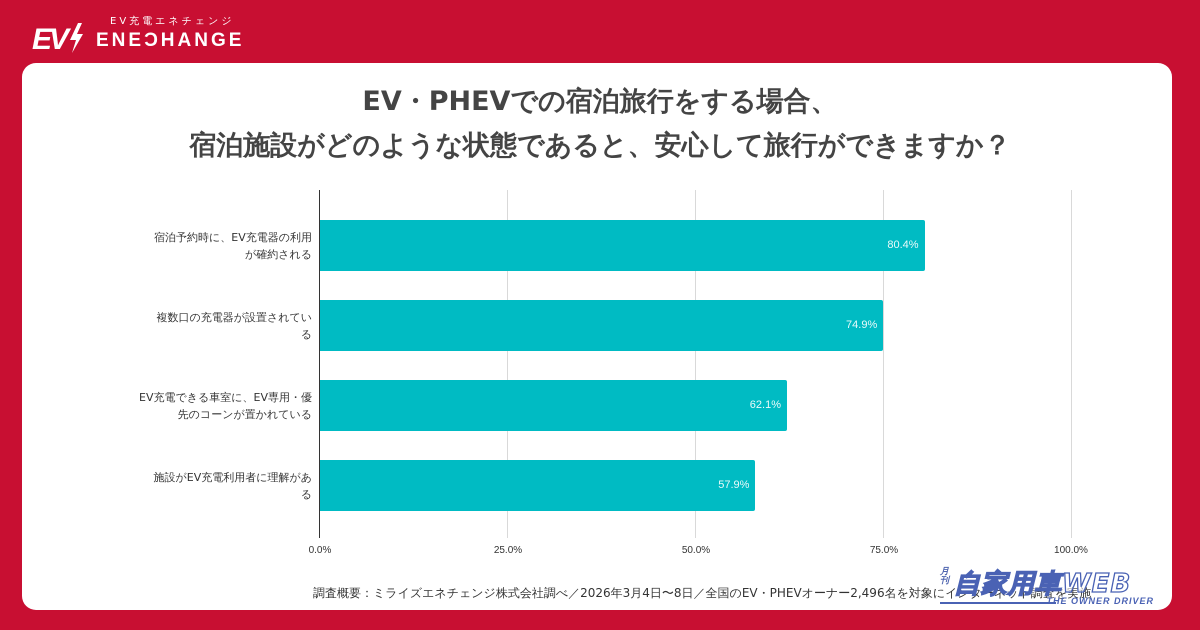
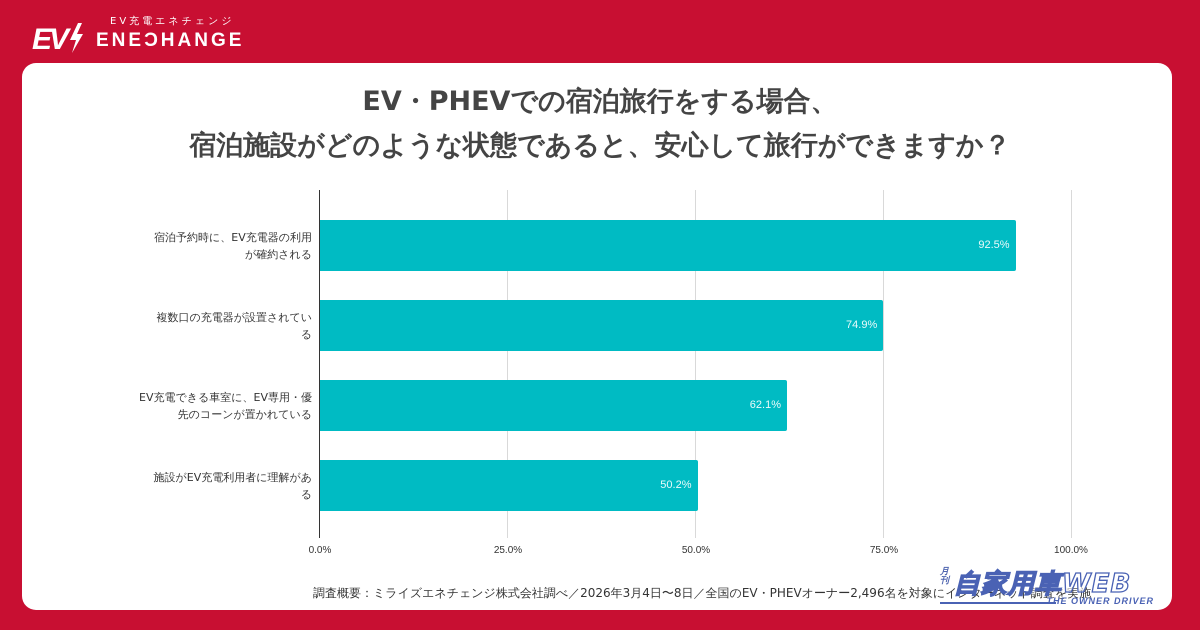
宿泊予約時に、EV充電器の利用が確約される: 80.4% -> 92.5%
施設がEV充電利用者に理解がある: 57.9% -> 50.2%
